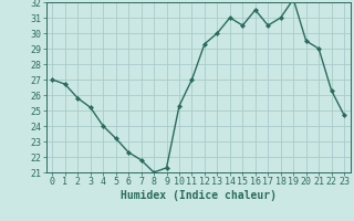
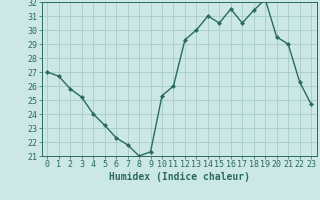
11: 27.0 -> 26.0
18: 31.0 -> 31.4
